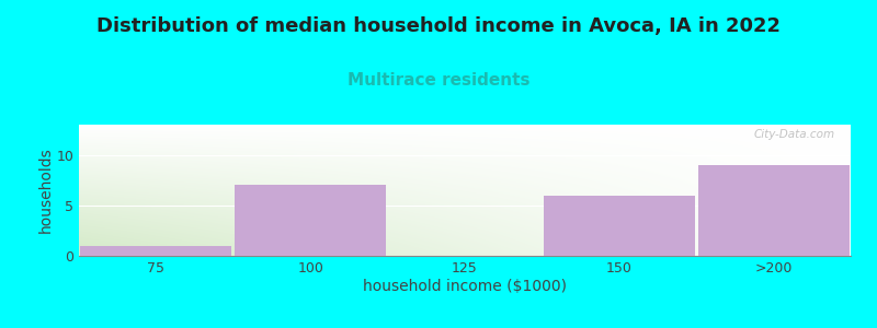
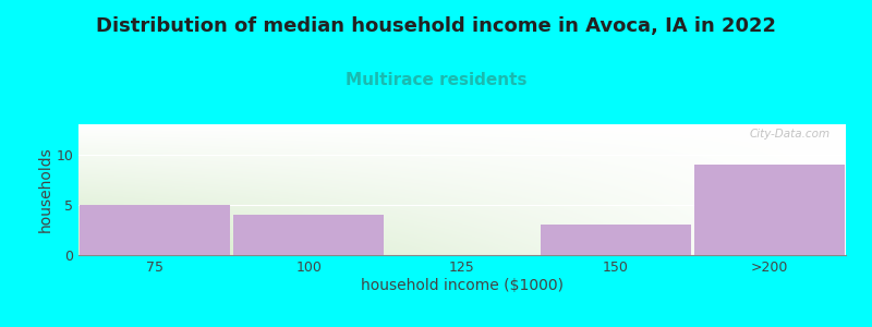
75: 1 -> 5
100: 7 -> 4
150: 6 -> 3
